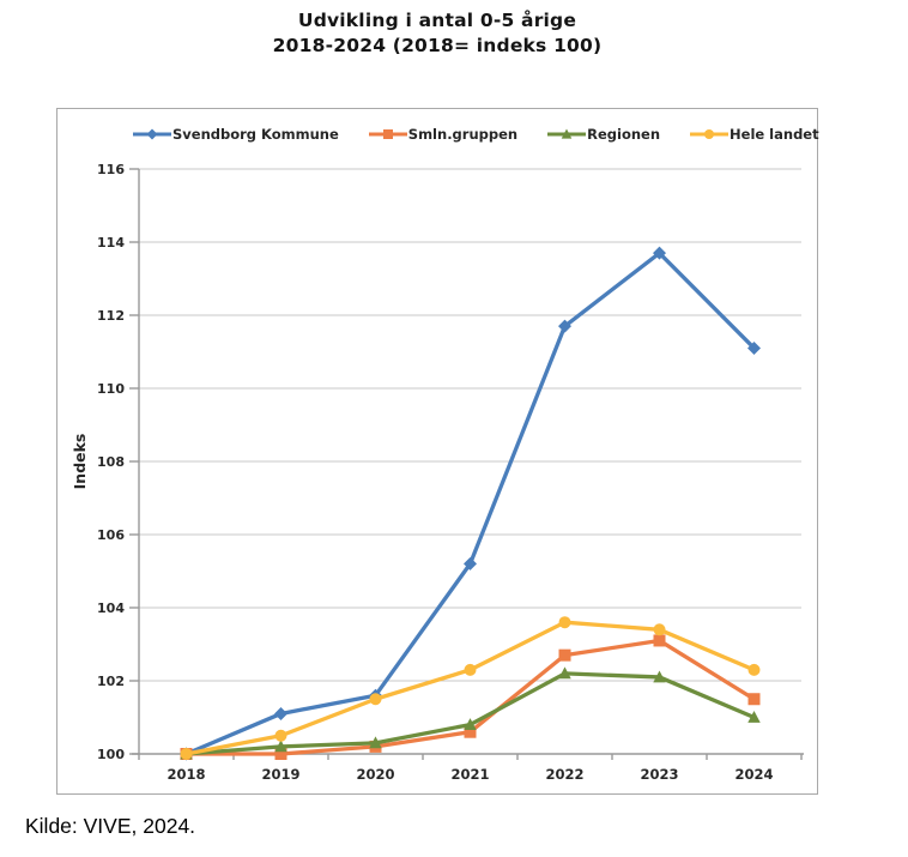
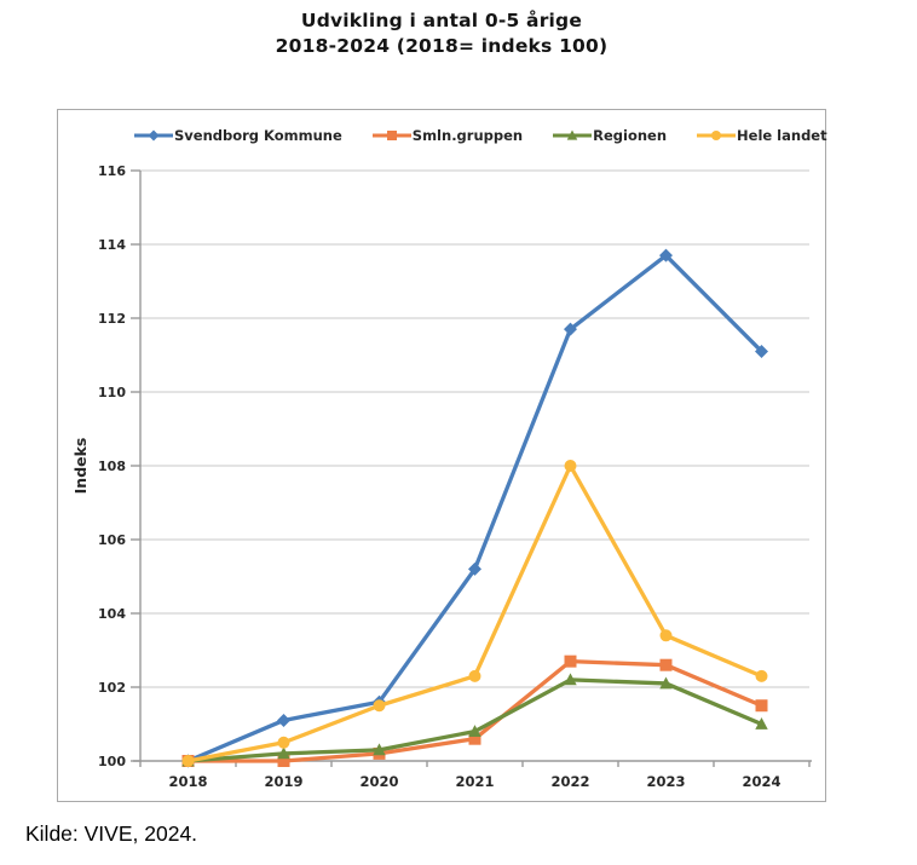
Hele landet/2022: 103.6 -> 108.0
Smln.gruppen/2023: 103.1 -> 102.6
